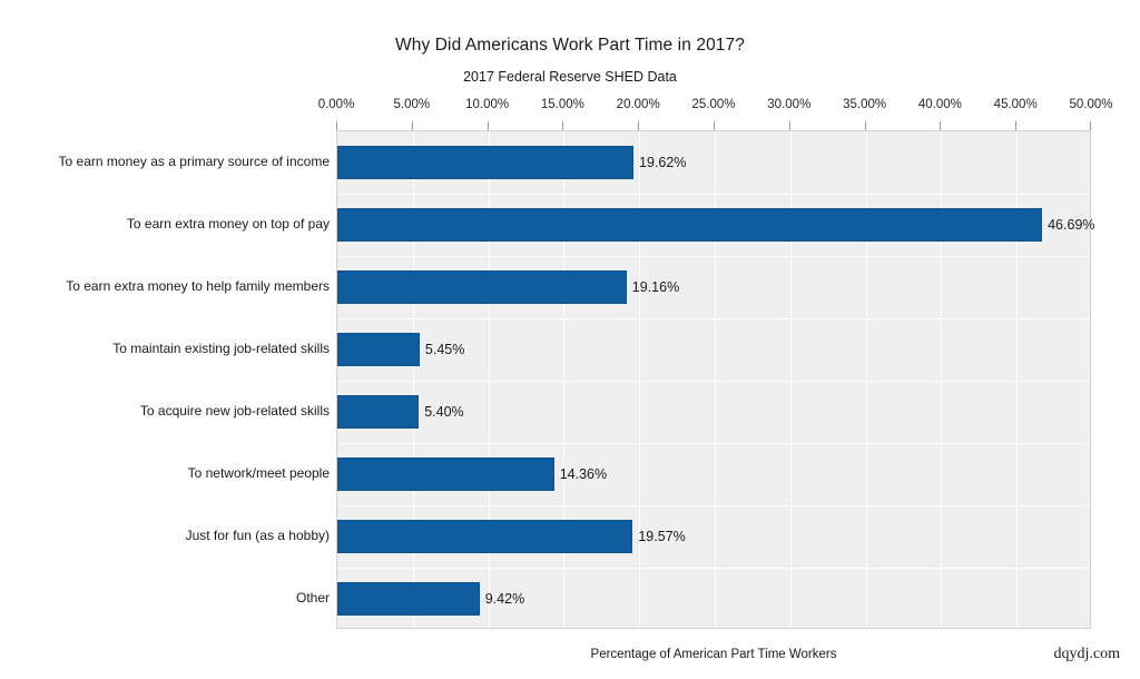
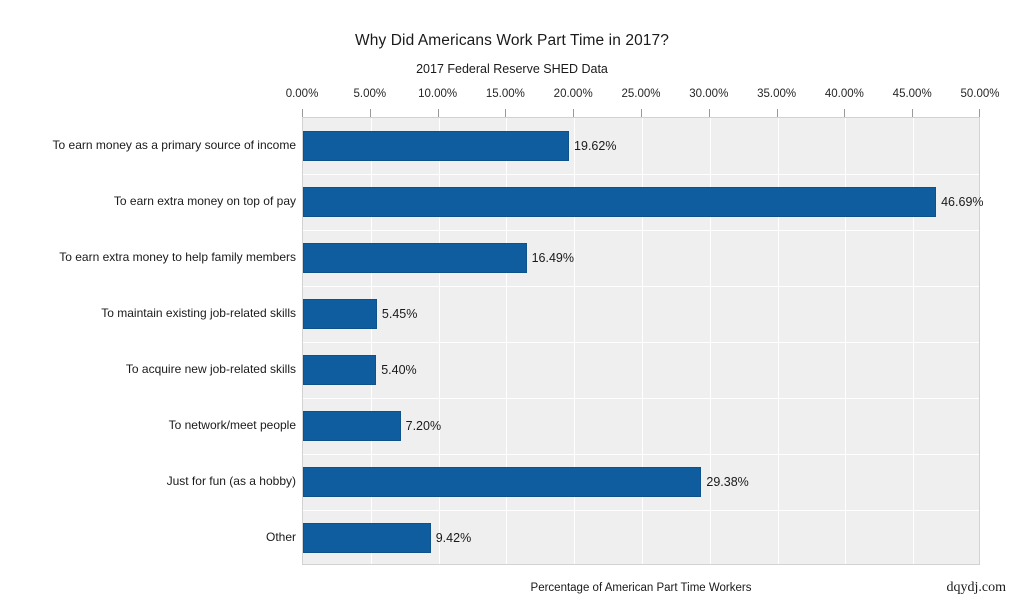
To earn extra money to help family members: 19.16% -> 16.49%
To network/meet people: 14.36% -> 7.20%
Just for fun (as a hobby): 19.57% -> 29.38%
